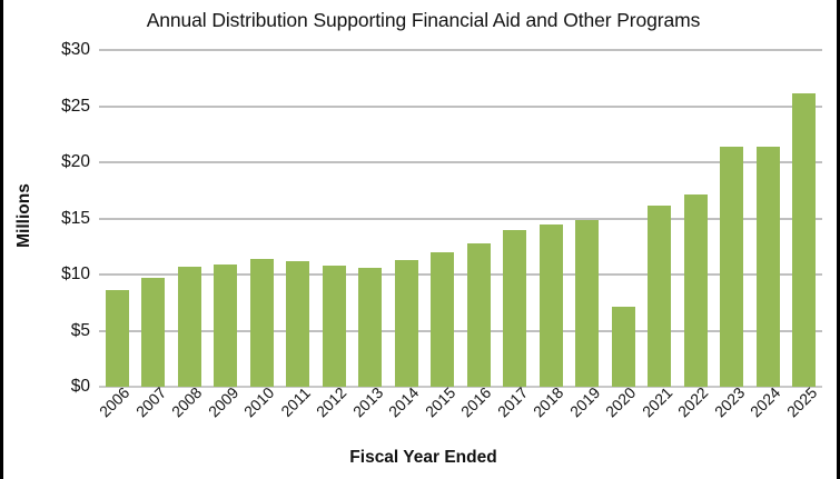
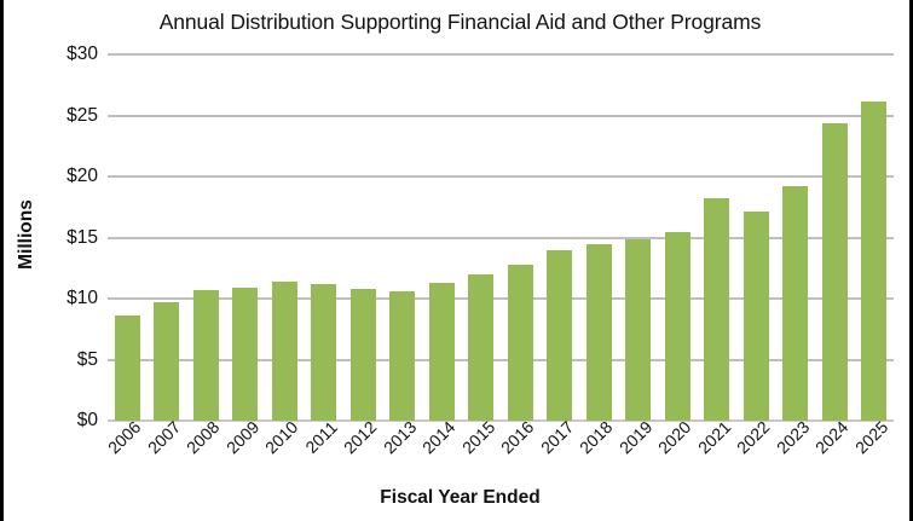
2020: $7.1 -> $15.4
2021: $16.1 -> $18.2
2023: $21.4 -> $19.2
2024: $21.4 -> $24.4
